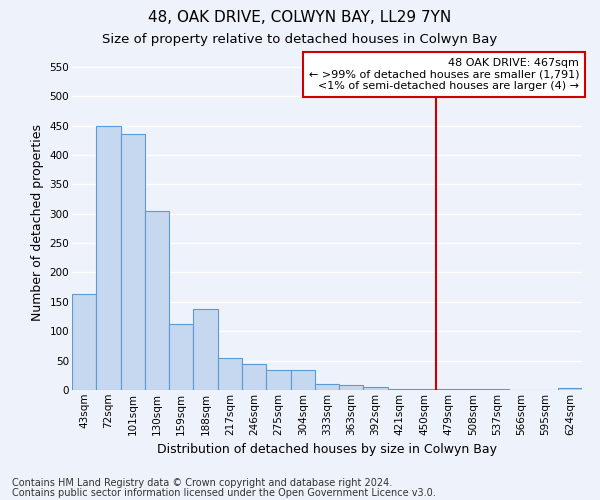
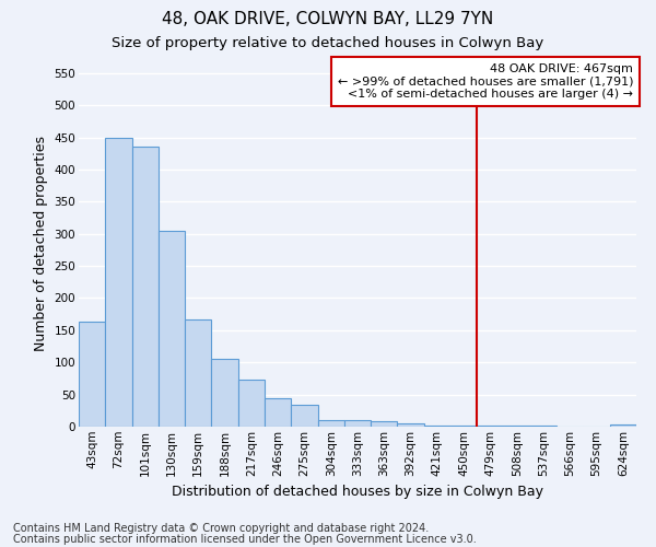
159sqm: 112 -> 166
188sqm: 138 -> 106
217sqm: 54 -> 73
304sqm: 34 -> 11
